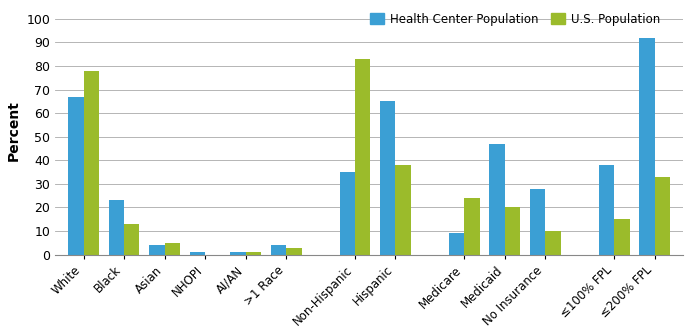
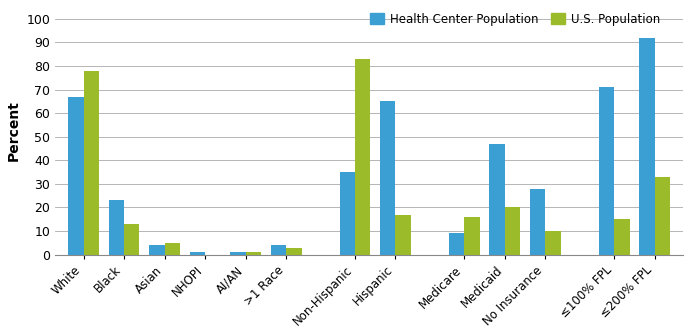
U.S. Population/Hispanic: 38 -> 17
U.S. Population/Medicare: 24 -> 16
Health Center Population/≤100% FPL: 38 -> 71
